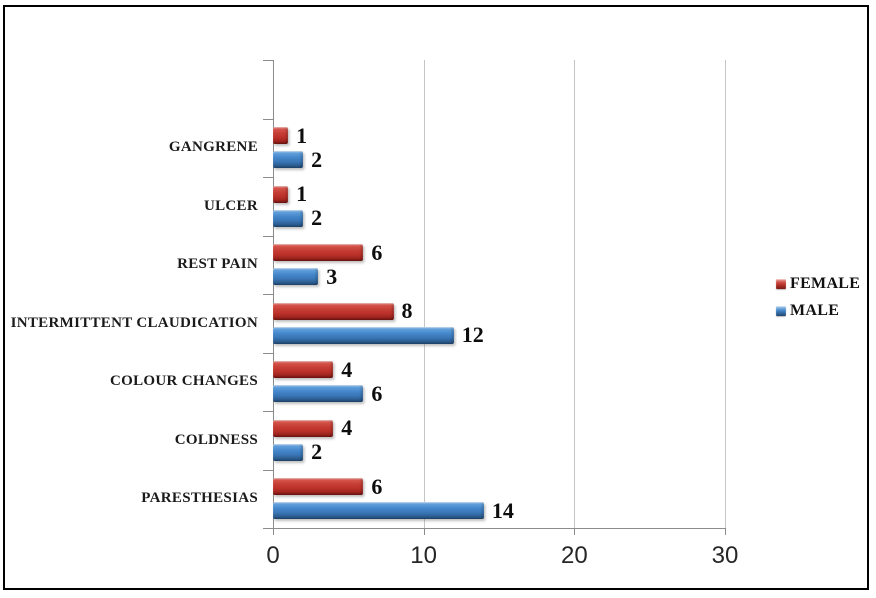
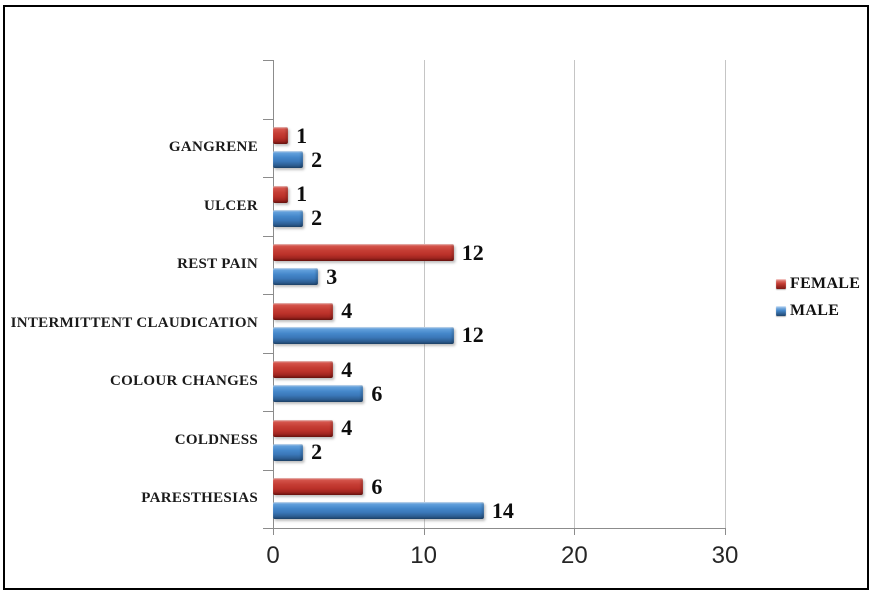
FEMALE/REST PAIN: 6 -> 12
FEMALE/INTERMITTENT CLAUDICATION: 8 -> 4
